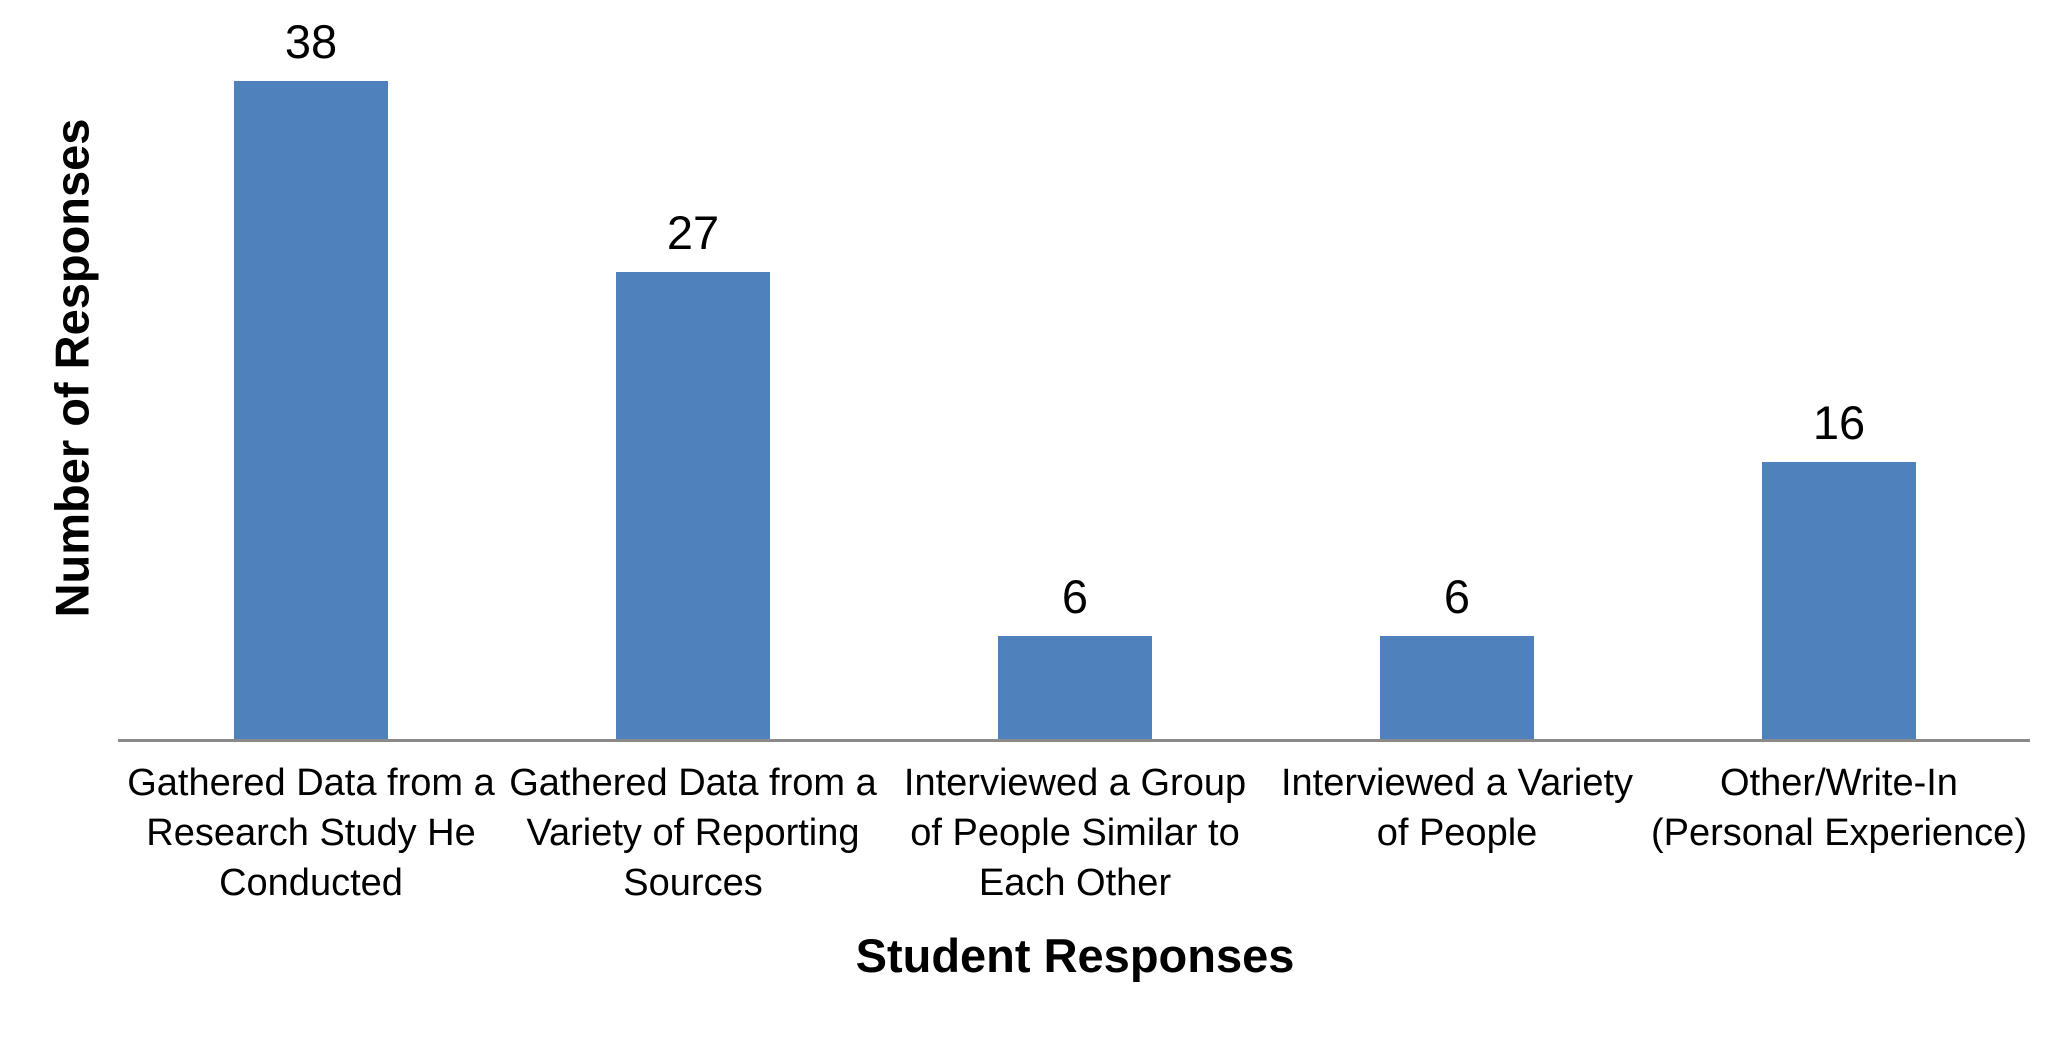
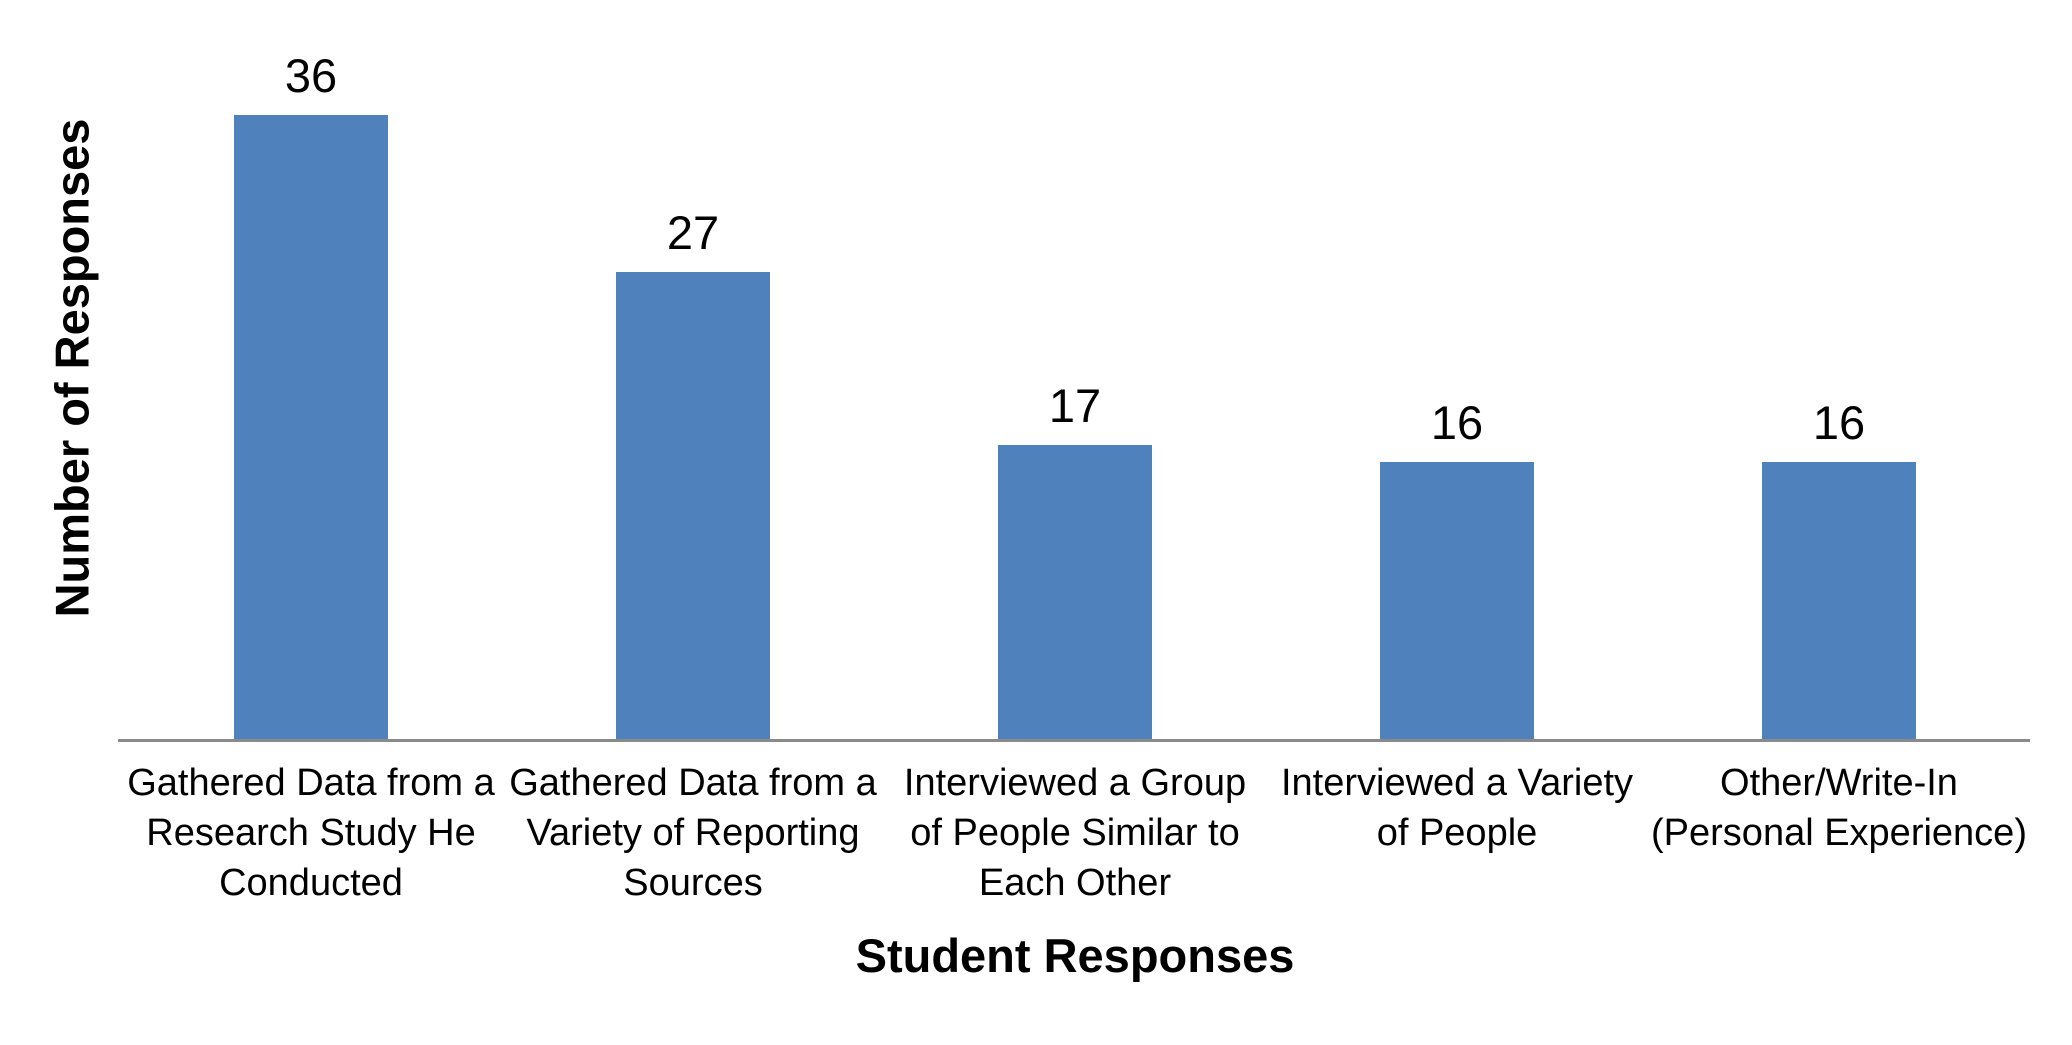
Gathered Data from a Research Study He Conducted: 38 -> 36
Interviewed a Group of People Similar to Each Other: 6 -> 17
Interviewed a Variety of People: 6 -> 16
